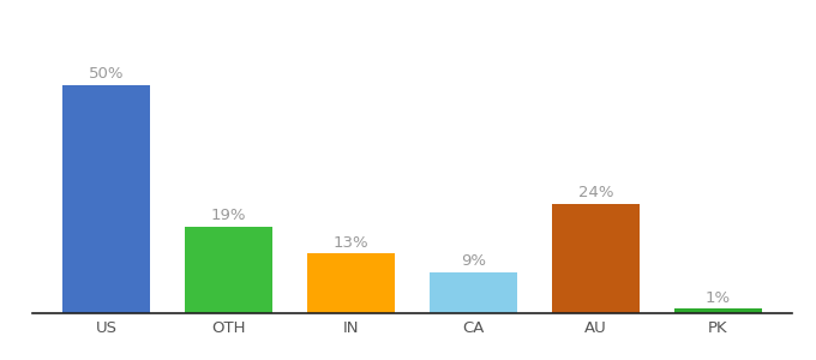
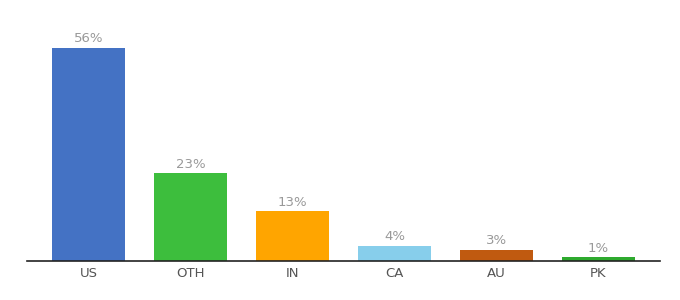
US: 50% -> 56%
OTH: 19% -> 23%
CA: 9% -> 4%
AU: 24% -> 3%
